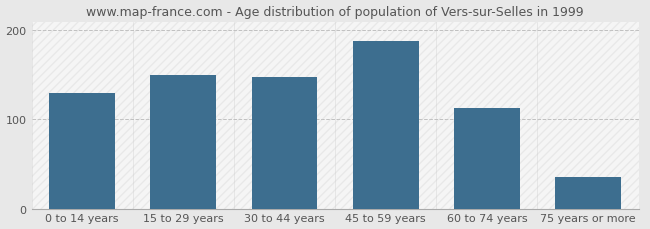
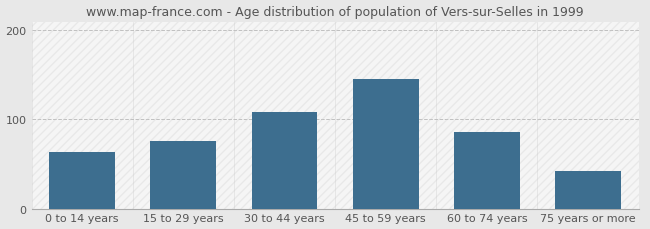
0 to 14 years: 130 -> 64
15 to 29 years: 150 -> 76
30 to 44 years: 148 -> 108
45 to 59 years: 188 -> 146
60 to 74 years: 113 -> 86
75 years or more: 35 -> 42
